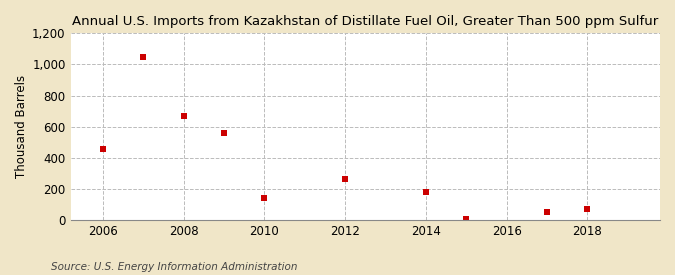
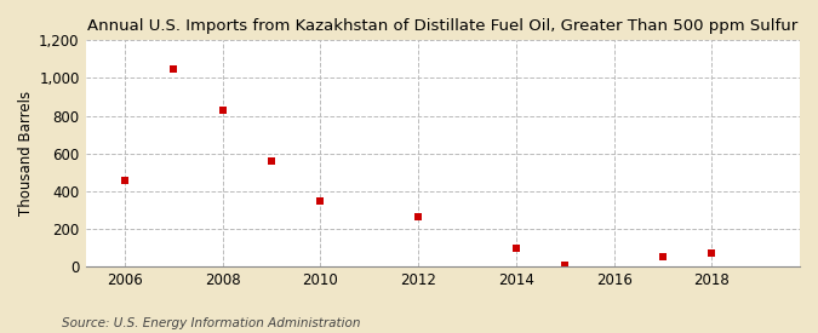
2008: 670 -> 830
2010: 140 -> 350
2014: 180 -> 100
